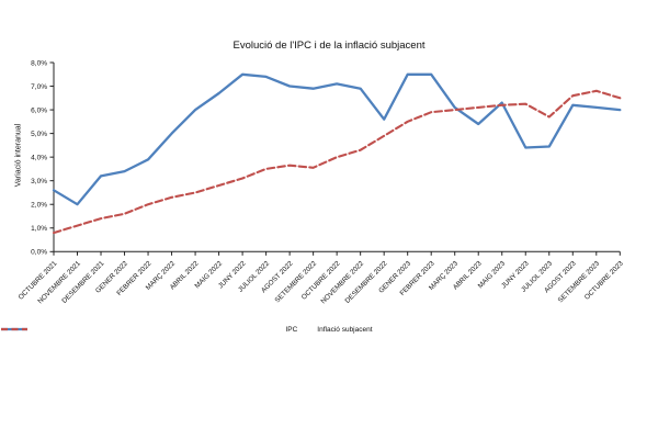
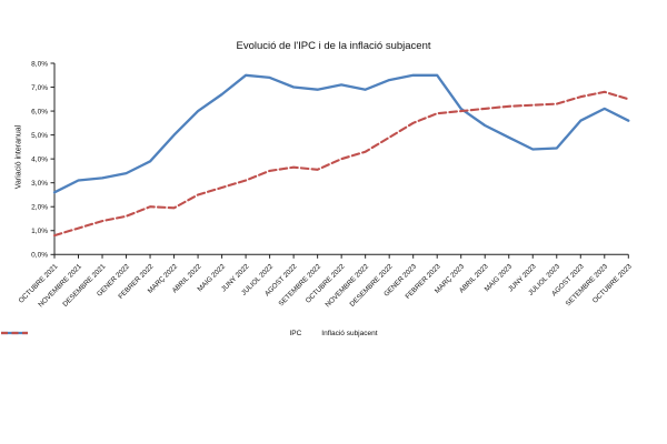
IPC/NOVEMBRE 2021: 2,0% -> 3,1%
Inflació subjacent/MARÇ 2022: 2,3% -> 1,9%
IPC/DESEMBRE 2022: 5,6% -> 7,3%
IPC/MAIG 2023: 6,3% -> 4,9%
Inflació subjacent/JULIOL 2023: 5,7% -> 6,3%
IPC/AGOST 2023: 6,2% -> 5,6%
IPC/OCTUBRE 2023: 6,0% -> 5,6%
